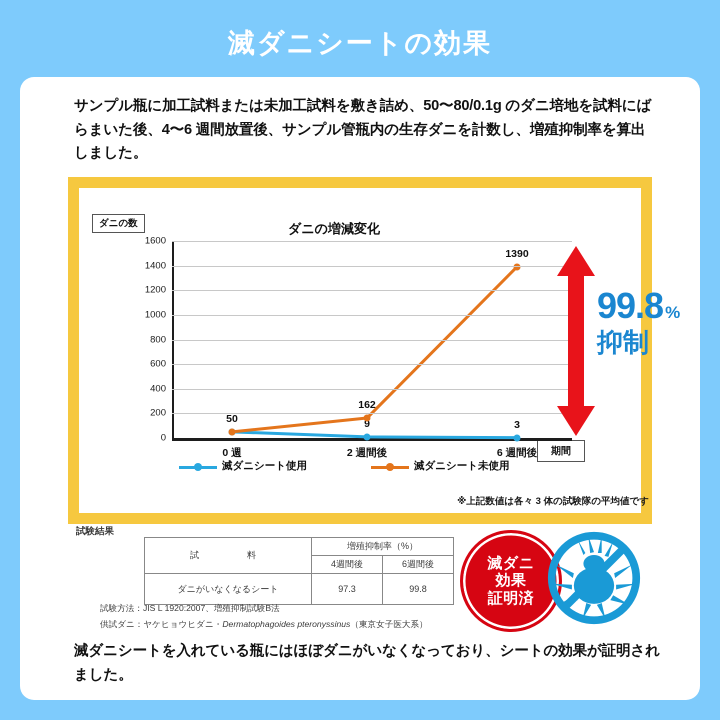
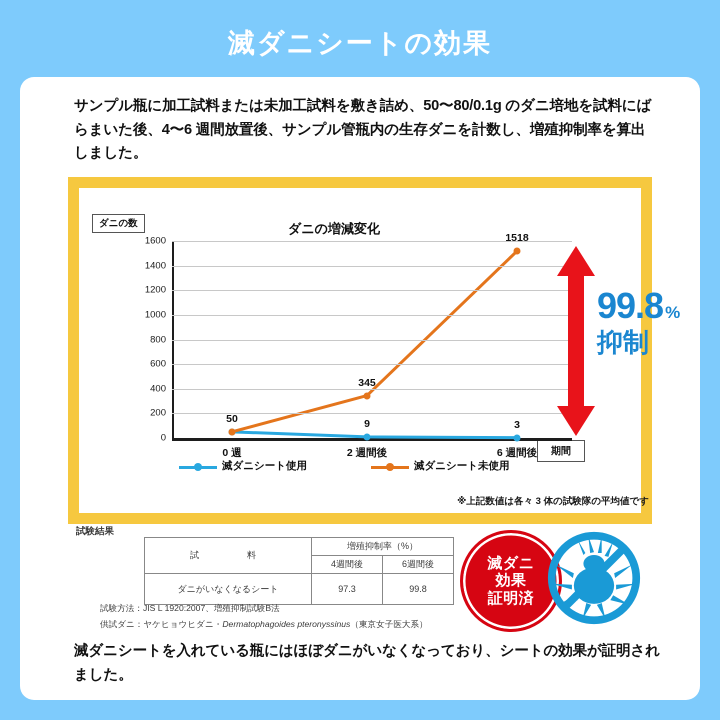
滅ダニシート未使用/2 週間後: 162 -> 345
滅ダニシート未使用/6 週間後: 1390 -> 1518
